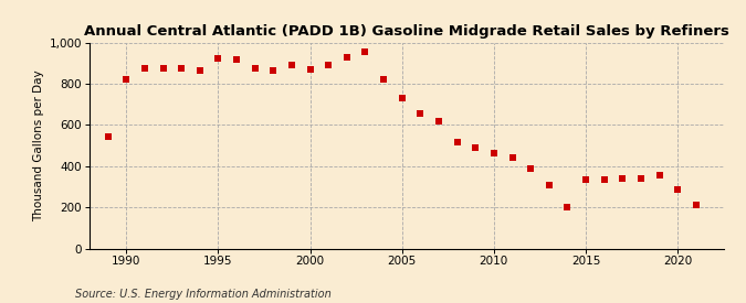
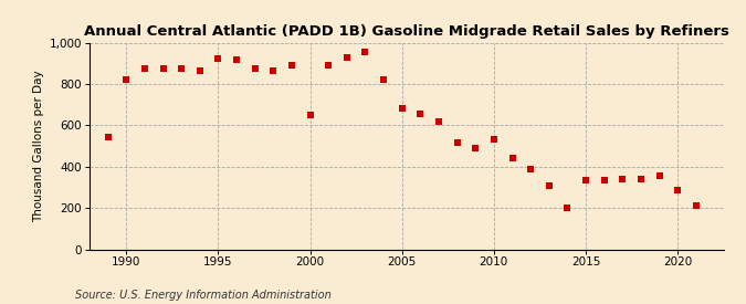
2000: 870 -> 650
2005: 730 -> 680
2010: 460 -> 530
